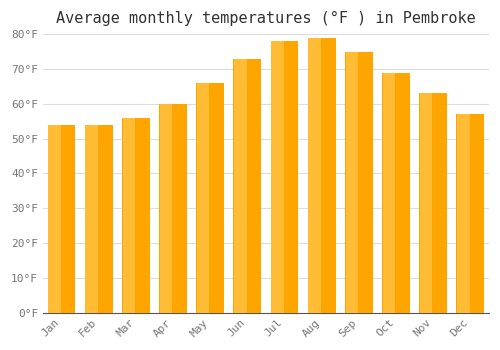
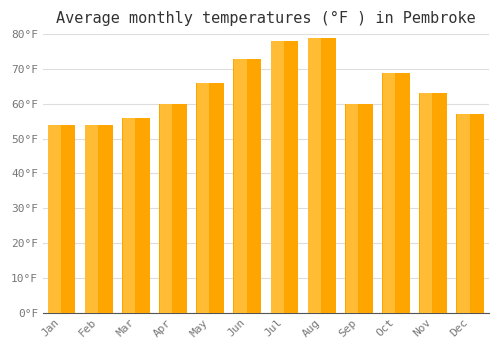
Sep: 75°F -> 60°F
